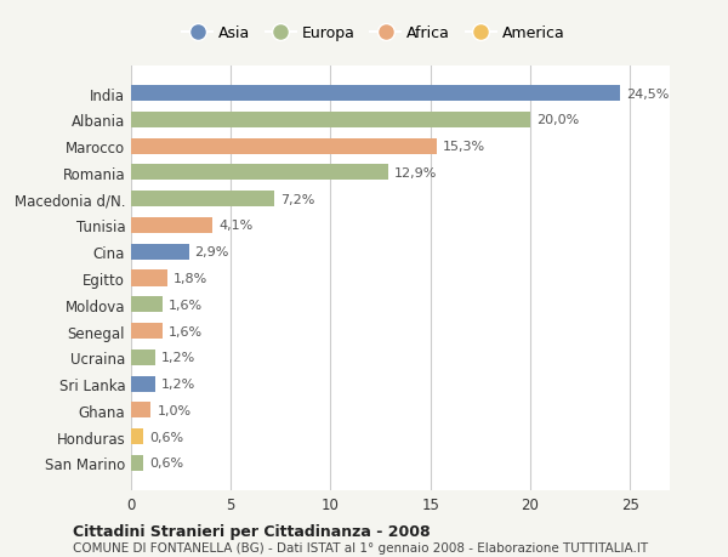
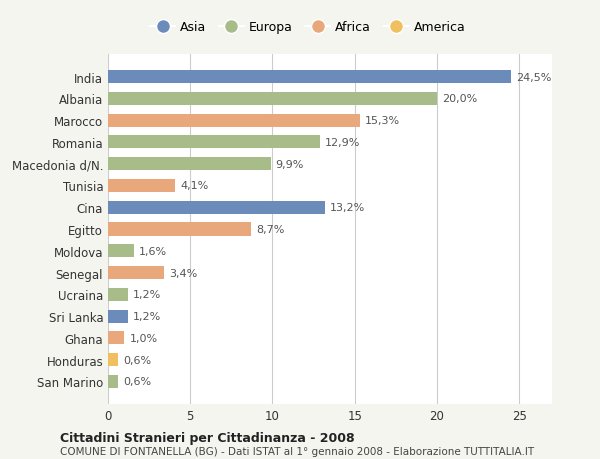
Macedonia d/N.: 7,2% -> 9,9%
Cina: 2,9% -> 13,2%
Egitto: 1,8% -> 8,7%
Senegal: 1,6% -> 3,4%
